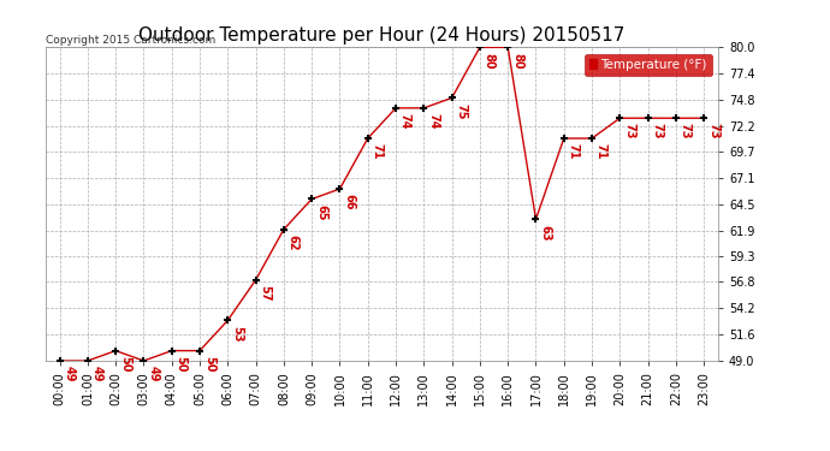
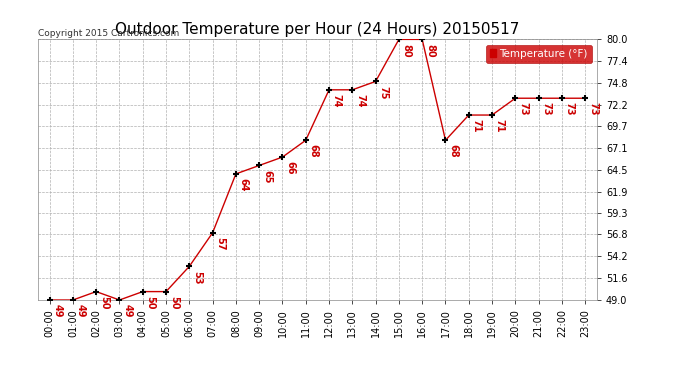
08:00: 62 -> 64
11:00: 71 -> 68
17:00: 63 -> 68
